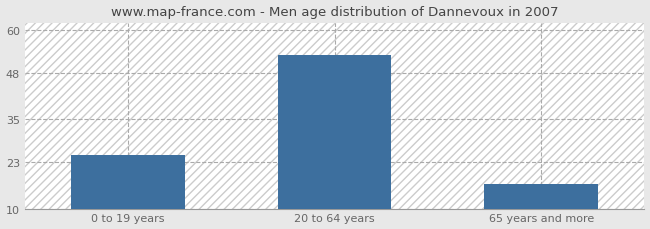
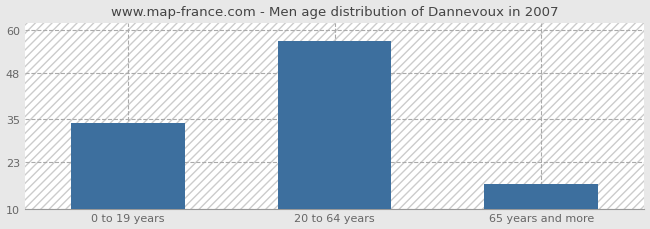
0 to 19 years: 25 -> 34
20 to 64 years: 53 -> 57
